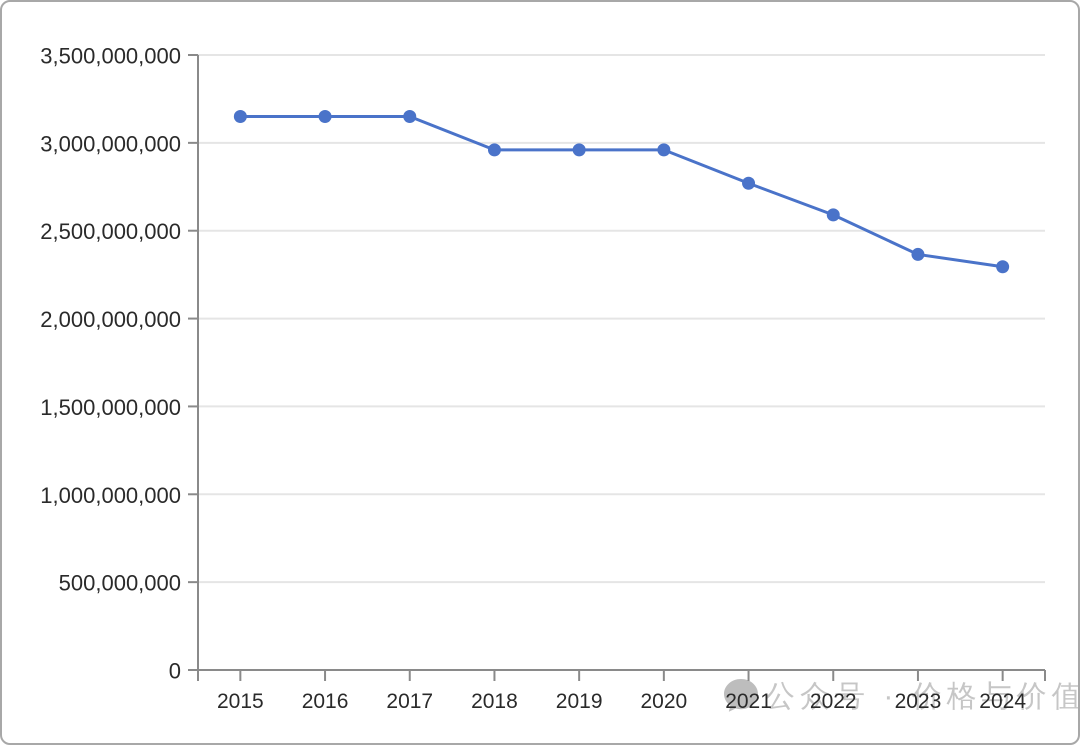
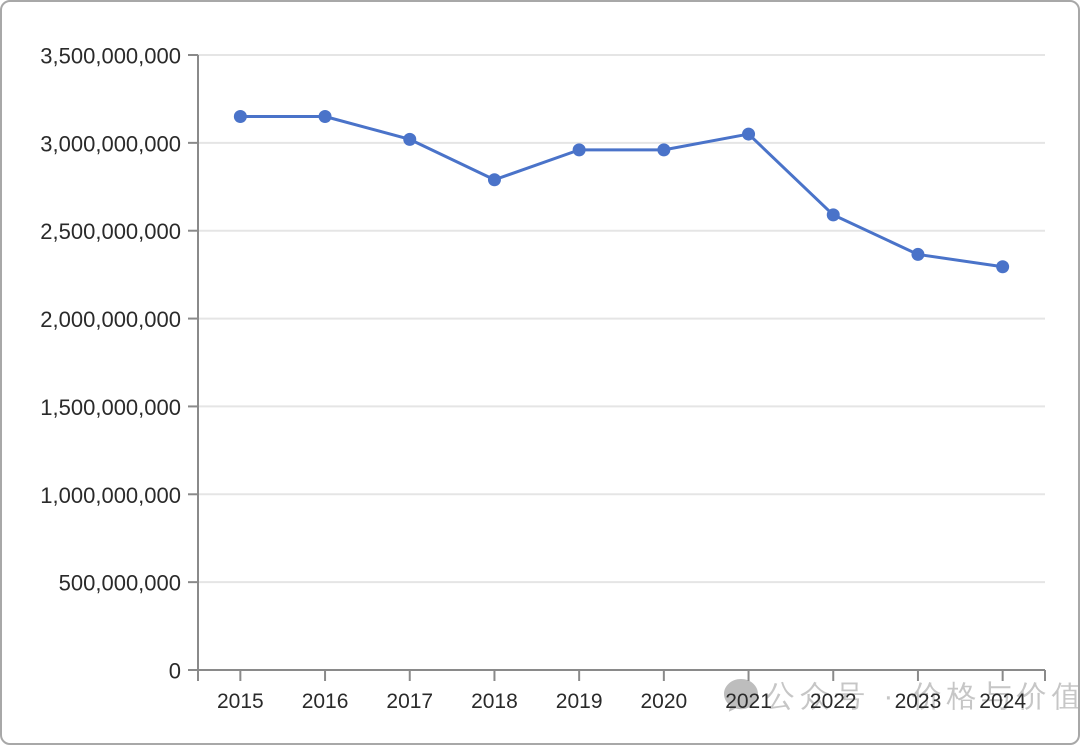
2017: 3150000000 -> 3020000000
2018: 2960000000 -> 2790000000
2021: 2770000000 -> 3050000000
